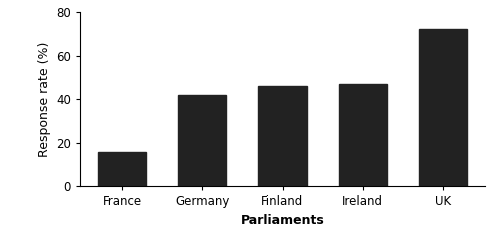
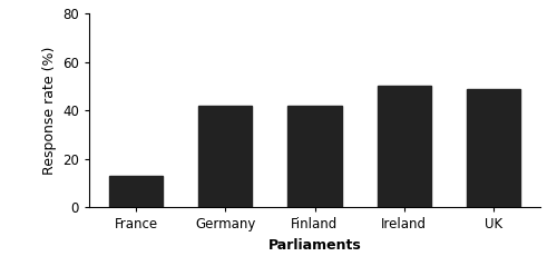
France: 16 -> 13
Finland: 46 -> 42
Ireland: 47 -> 50
UK: 72 -> 49
